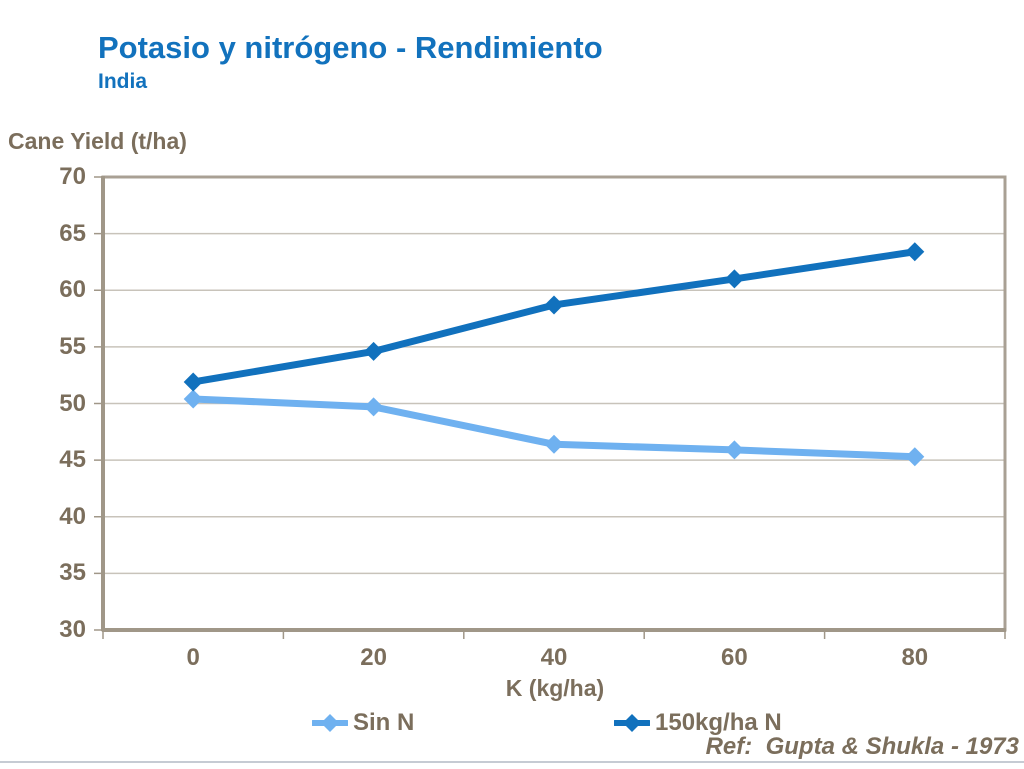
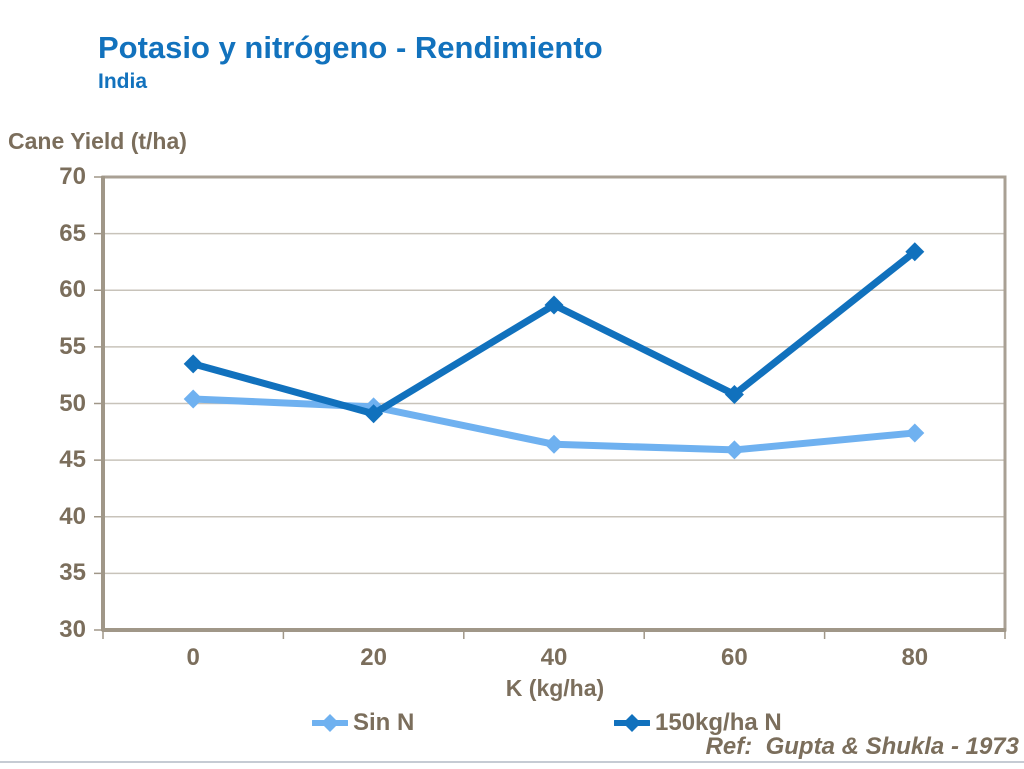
150kg/ha N/0: 51.9 -> 53.5
150kg/ha N/20: 54.6 -> 49.1
150kg/ha N/60: 61.0 -> 50.8
Sin N/80: 45.3 -> 47.4
